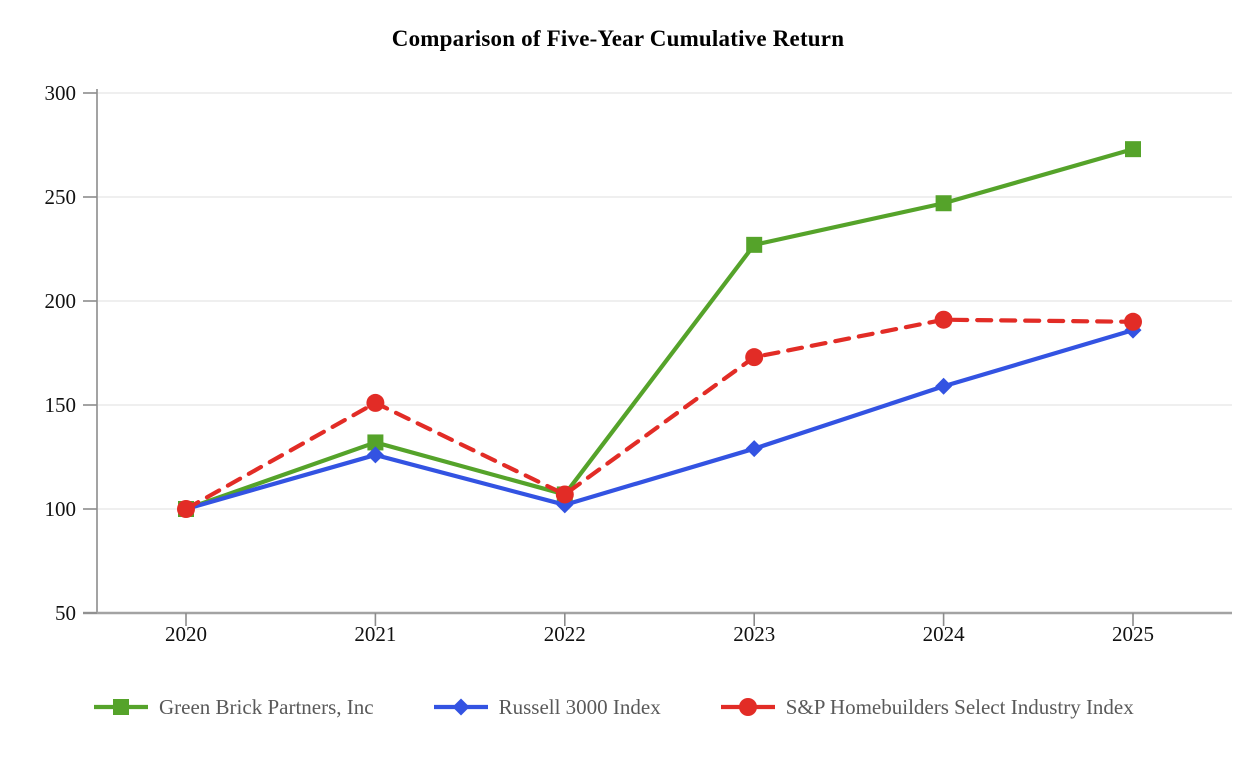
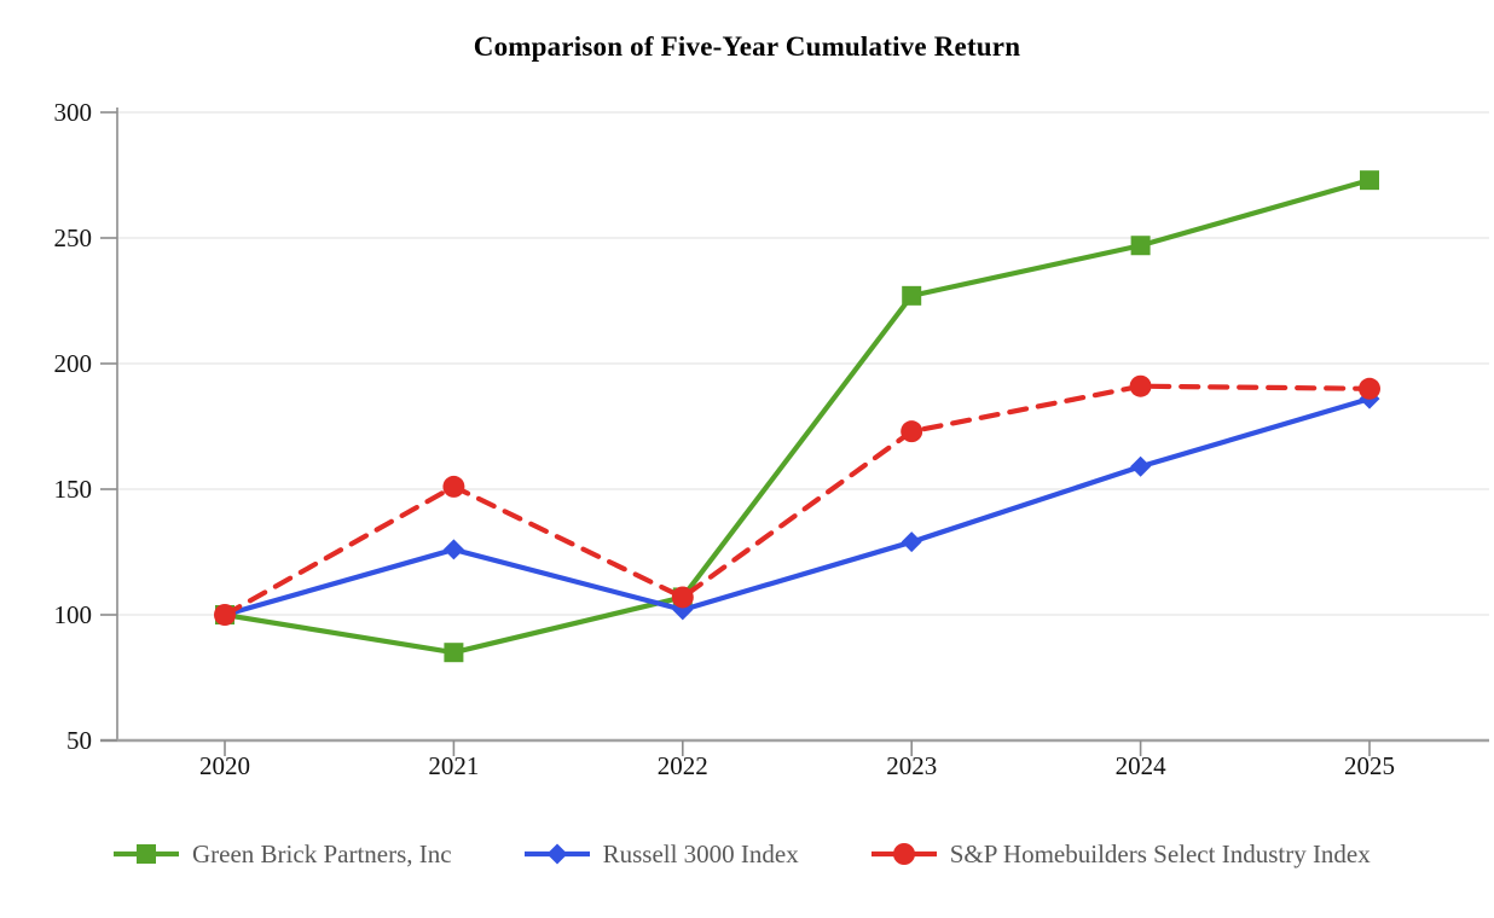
Green Brick Partners, Inc/2021: 132 -> 85
